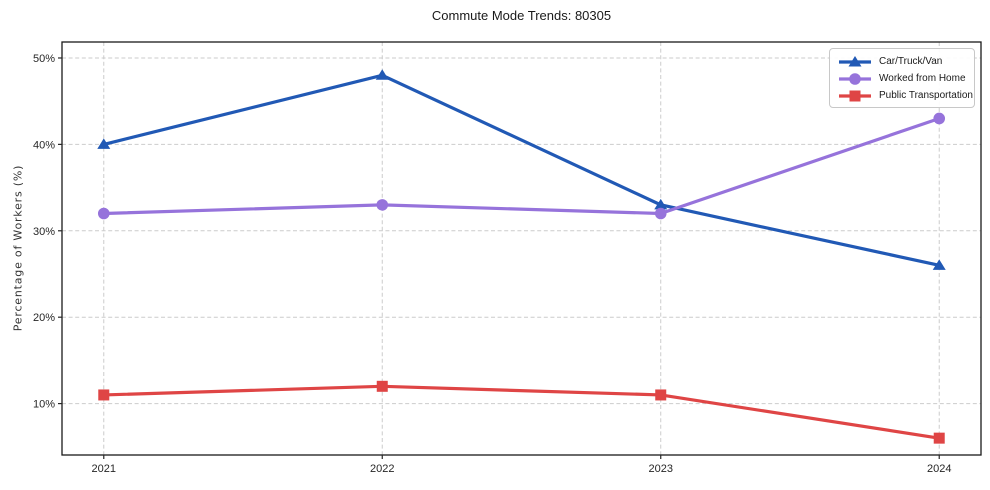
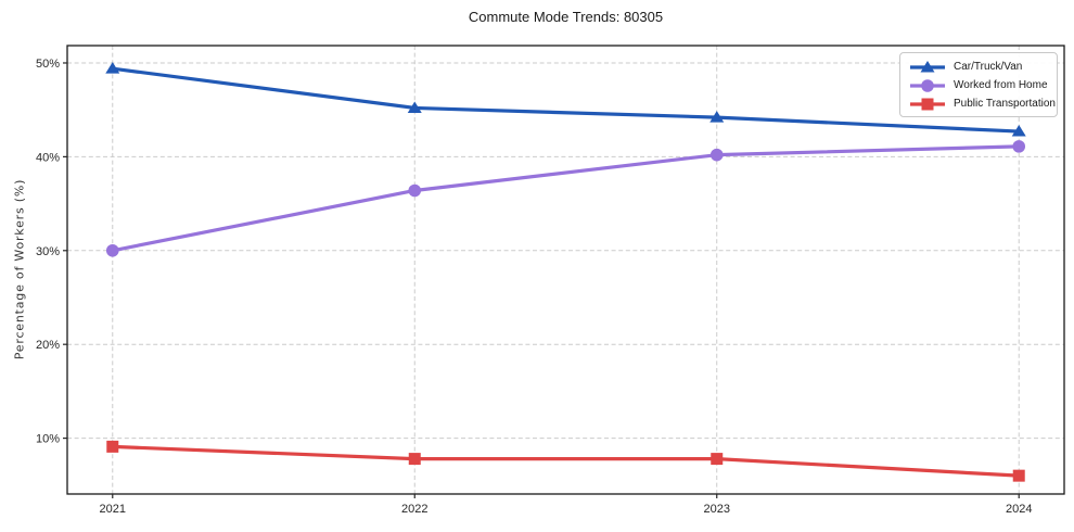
Car/Truck/Van/2021: 40% -> 49%
Worked from Home/2021: 32% -> 30%
Public Transportation/2021: 11% -> 9%
Car/Truck/Van/2022: 48% -> 45%
Worked from Home/2022: 33% -> 36%
Public Transportation/2022: 12% -> 8%
Car/Truck/Van/2023: 33% -> 44%
Worked from Home/2023: 32% -> 40%
Public Transportation/2023: 11% -> 8%
Car/Truck/Van/2024: 26% -> 43%
Worked from Home/2024: 43% -> 41%
